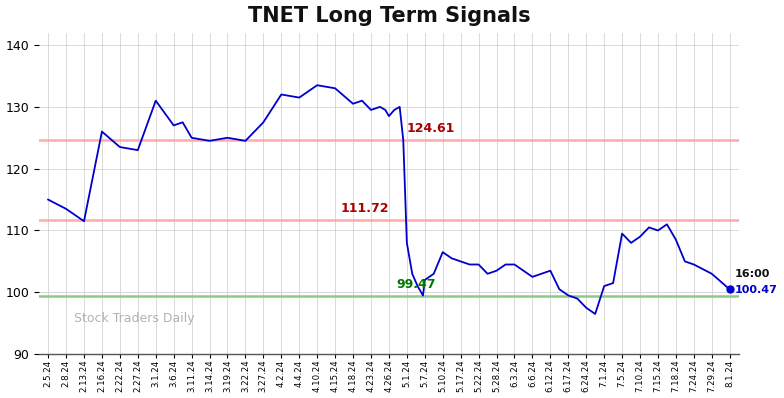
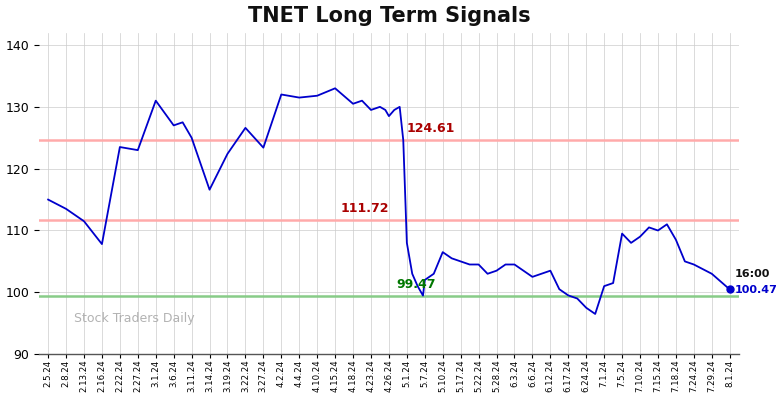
2.16.24: 126.0 -> 107.8
3.14.24: 124.5 -> 116.6
3.19.24: 125.0 -> 122.4
3.22.24: 124.5 -> 126.6
3.27.24: 127.5 -> 123.4
4.10.24: 133.5 -> 131.8
